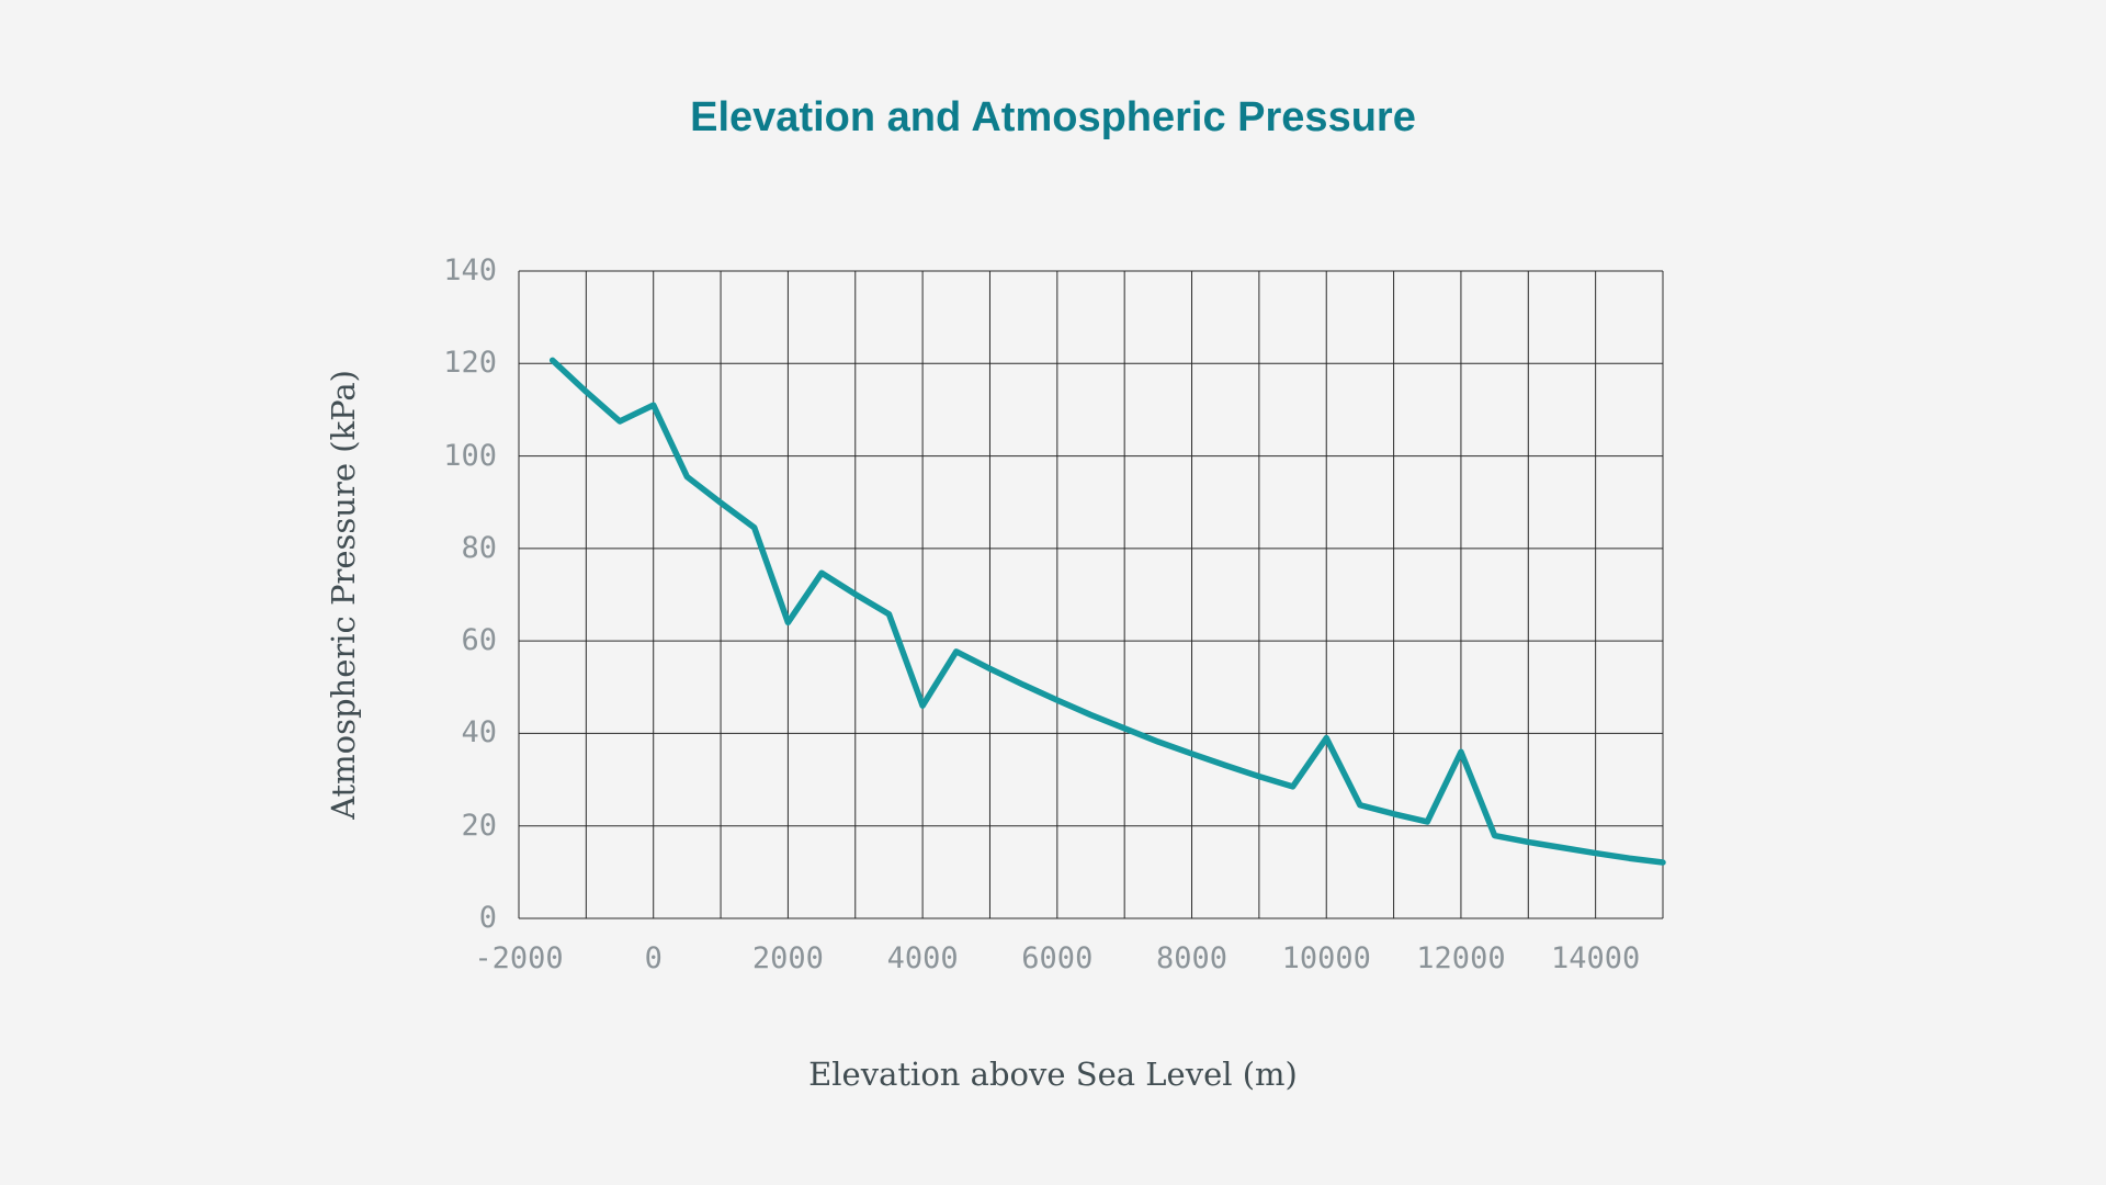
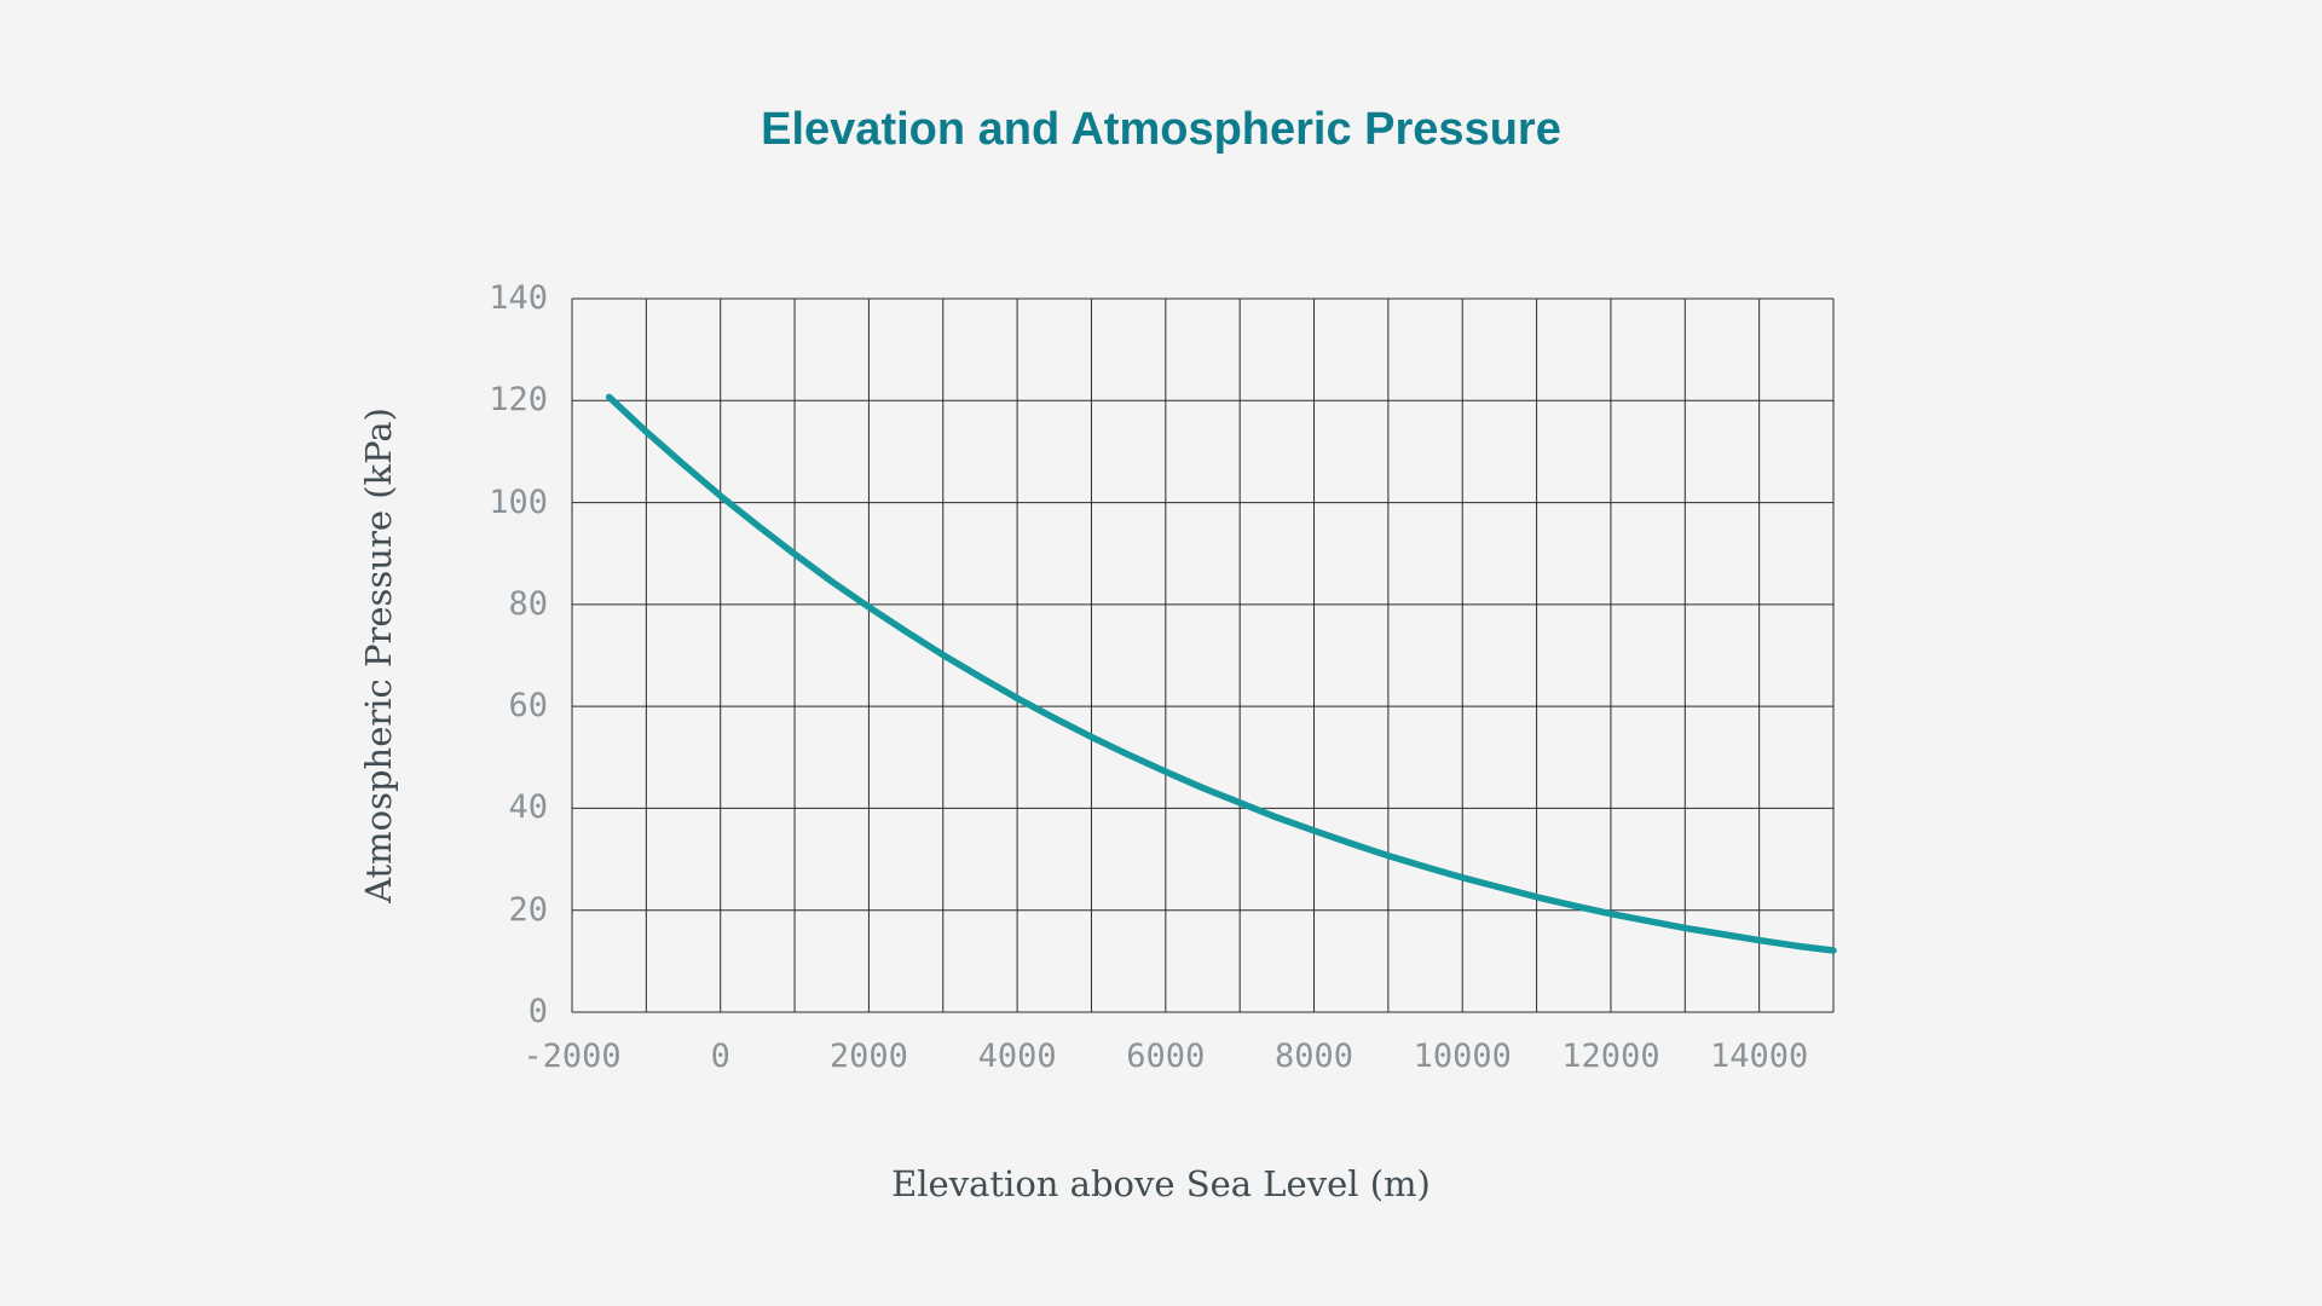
0: 111 -> 101
2000: 64 -> 80
4000: 46 -> 62
10000: 39 -> 26
12000: 36 -> 19
